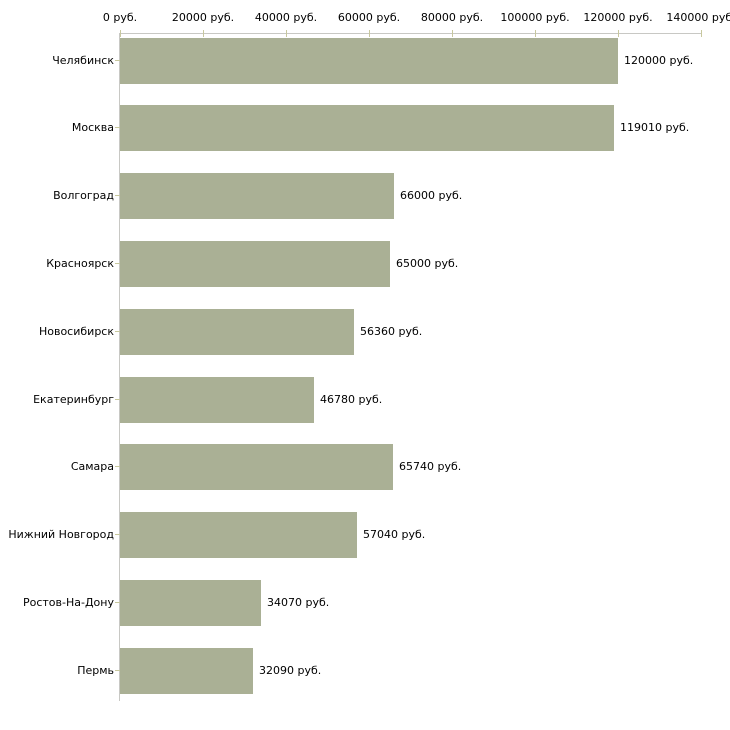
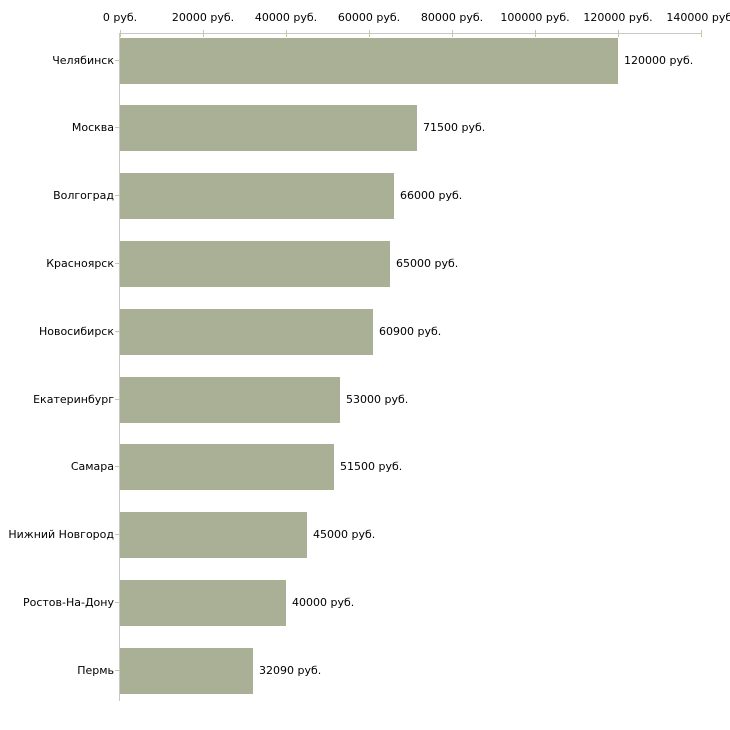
Москва: 119010 -> 71500
Новосибирск: 56360 -> 60900
Екатеринбург: 46780 -> 53000
Самара: 65740 -> 51500
Нижний Новгород: 57040 -> 45000
Ростов-На-Дону: 34070 -> 40000
